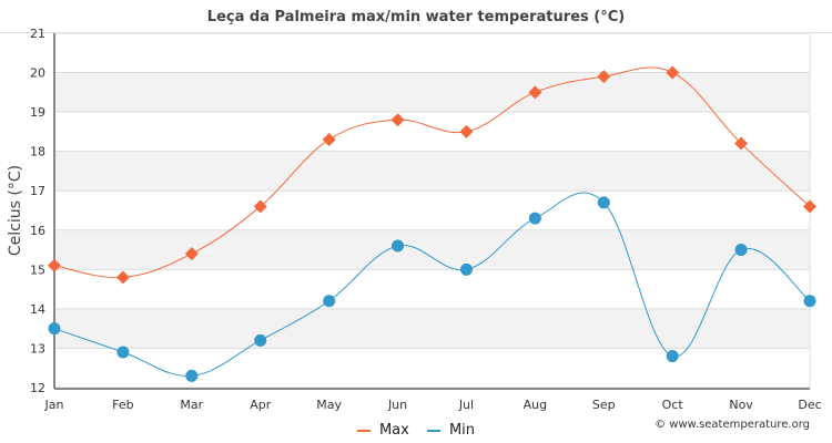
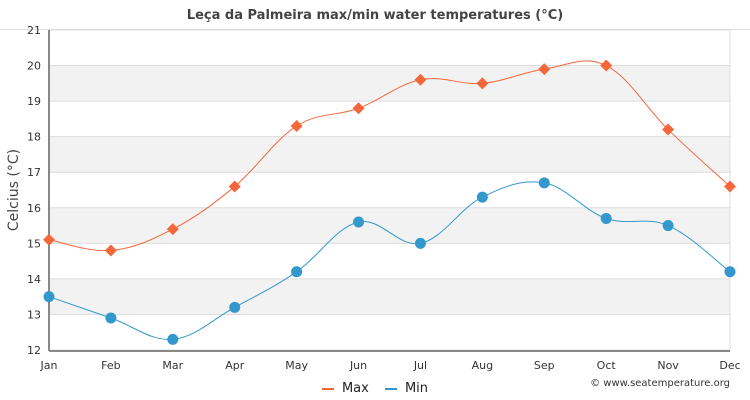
Max/Jul: 18.5 -> 19.6
Min/Oct: 12.8 -> 15.7
